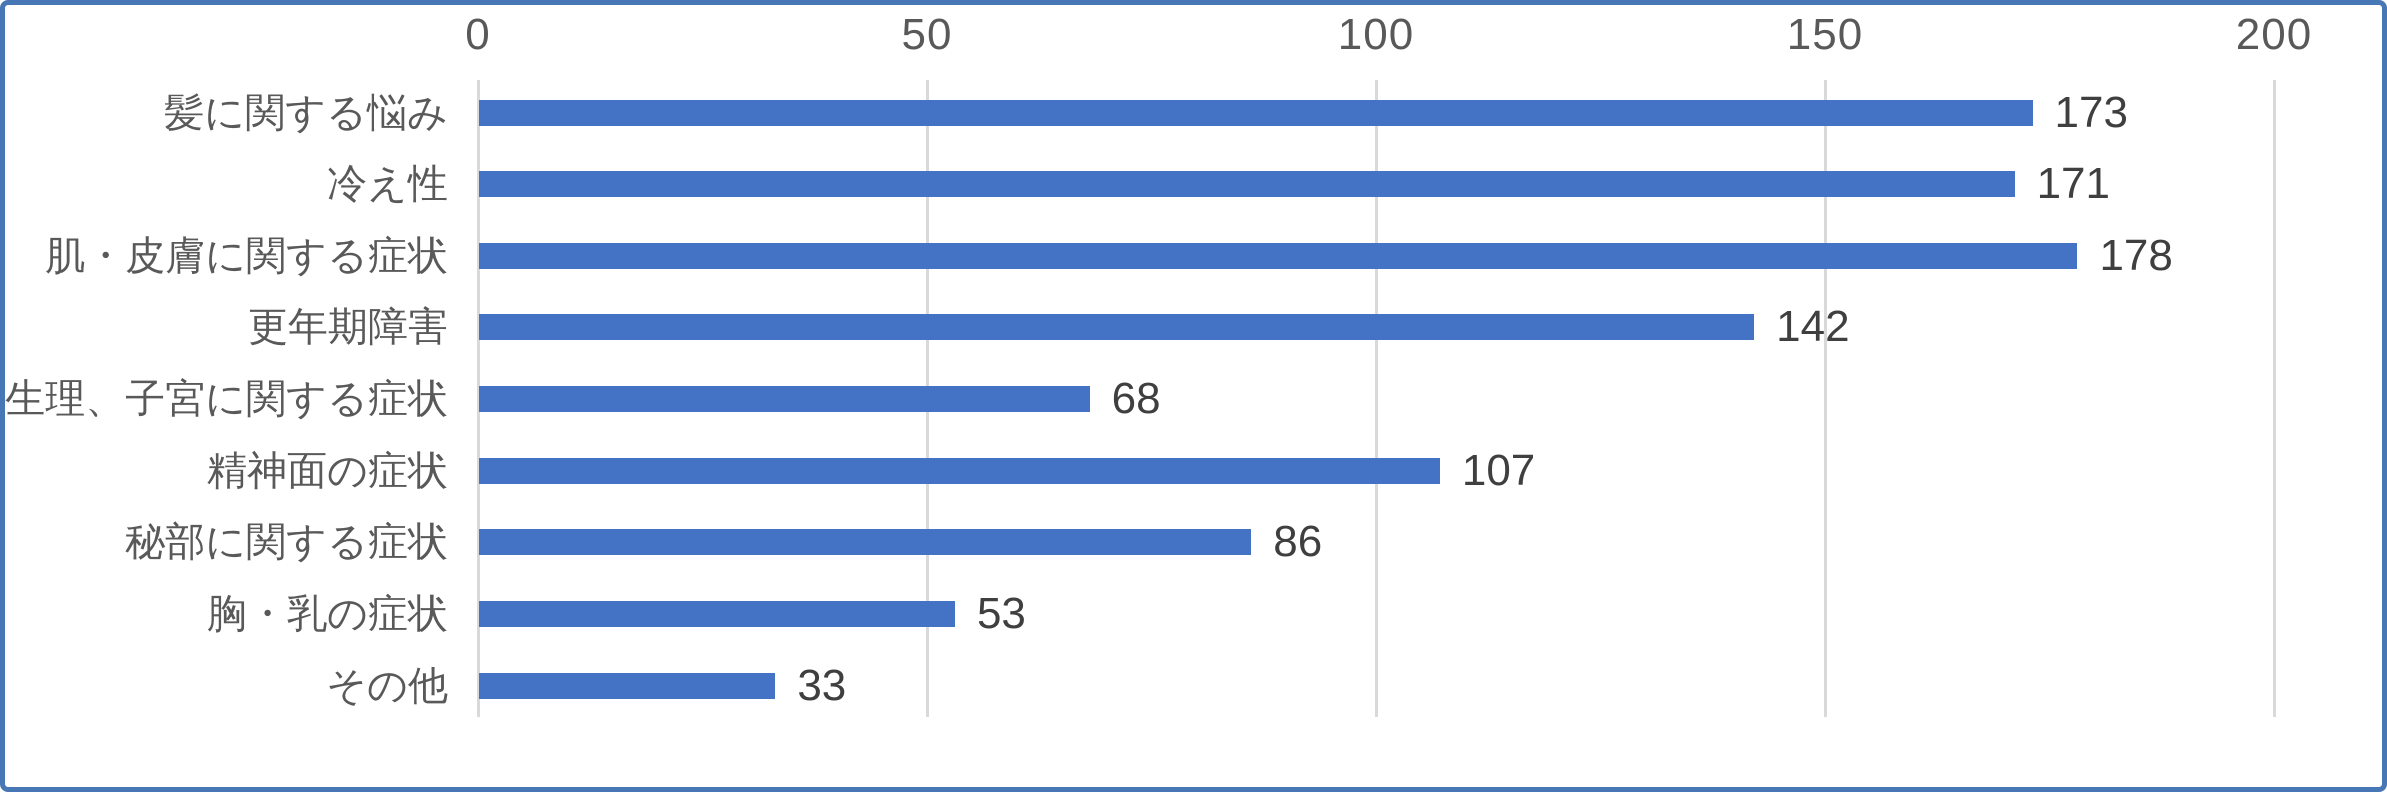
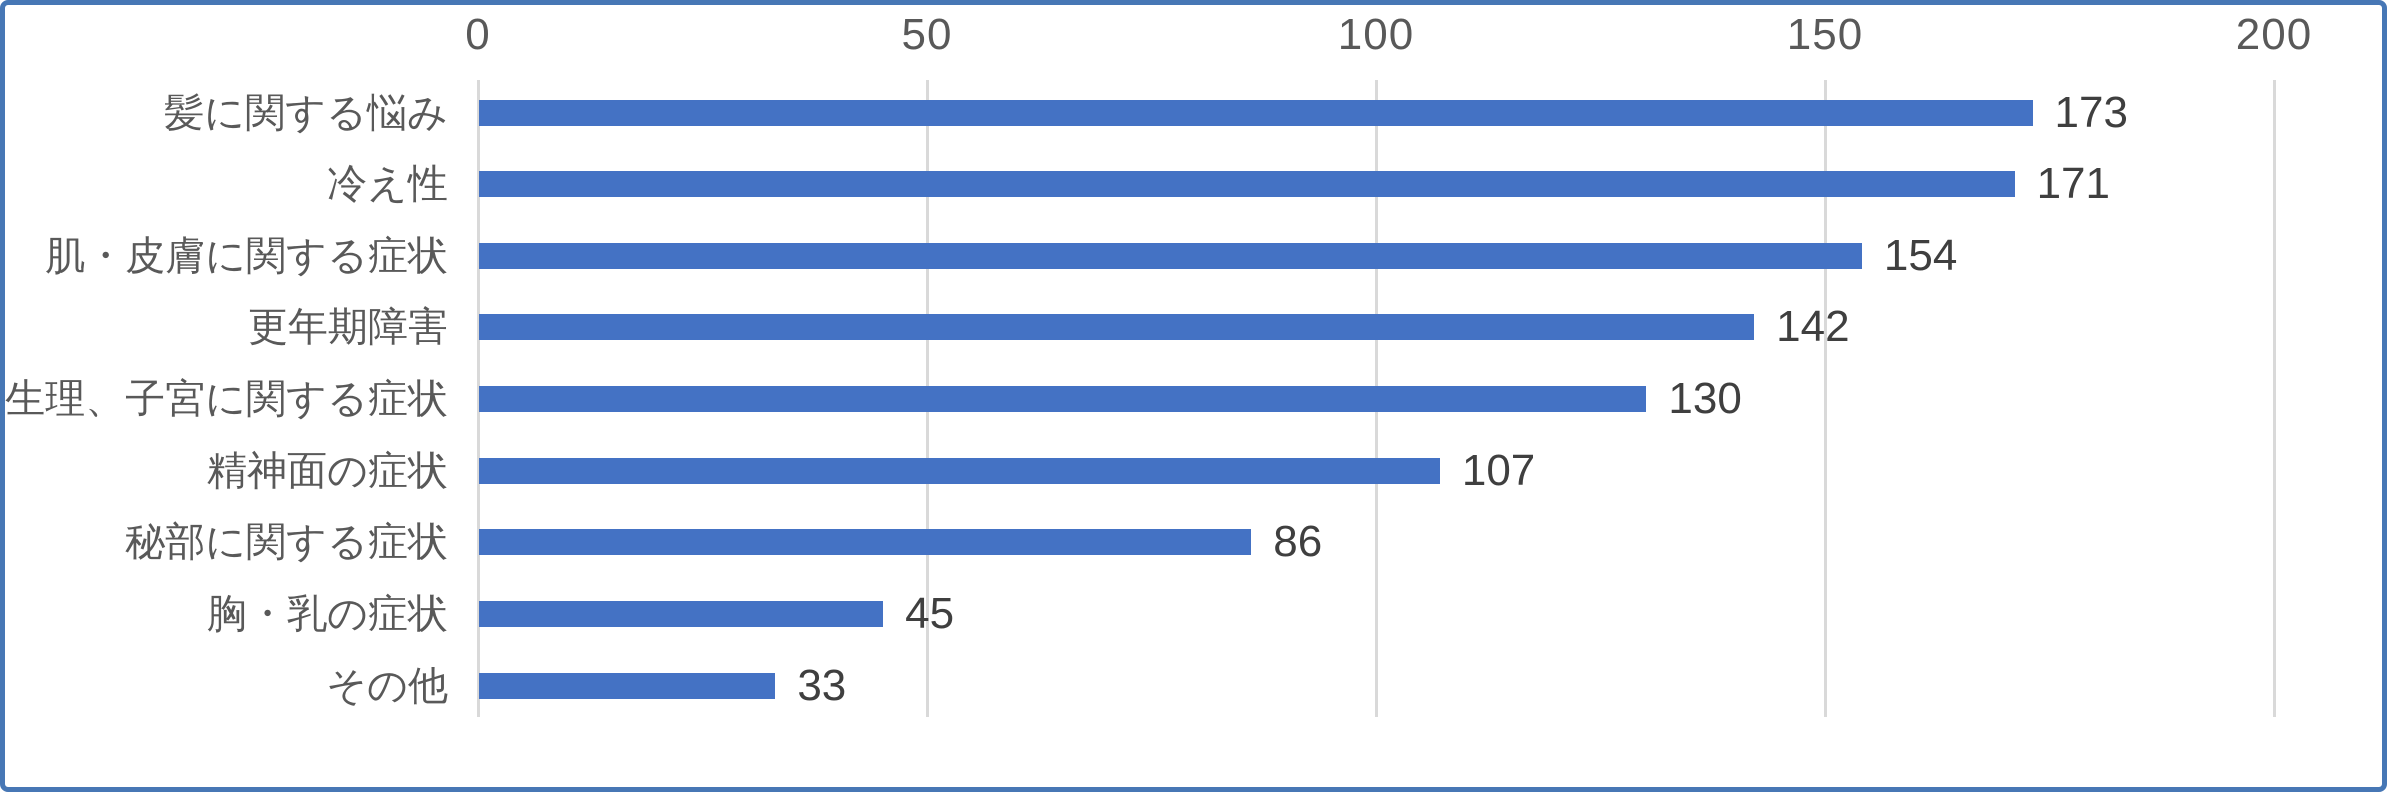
肌・皮膚に関する症状: 178 -> 154
生理、子宮に関する症状: 68 -> 130
胸・乳の症状: 53 -> 45
